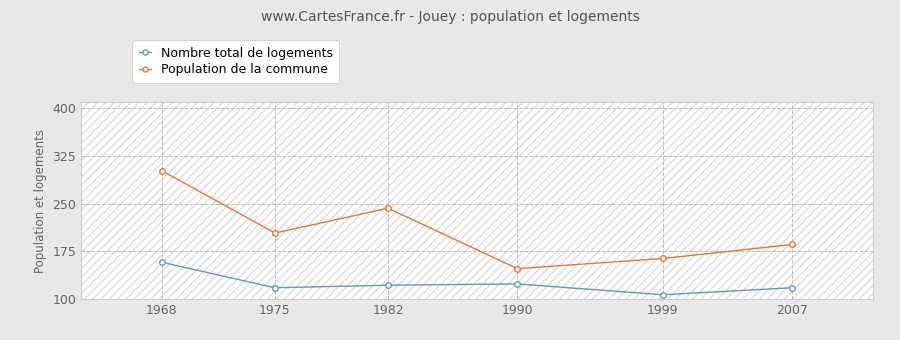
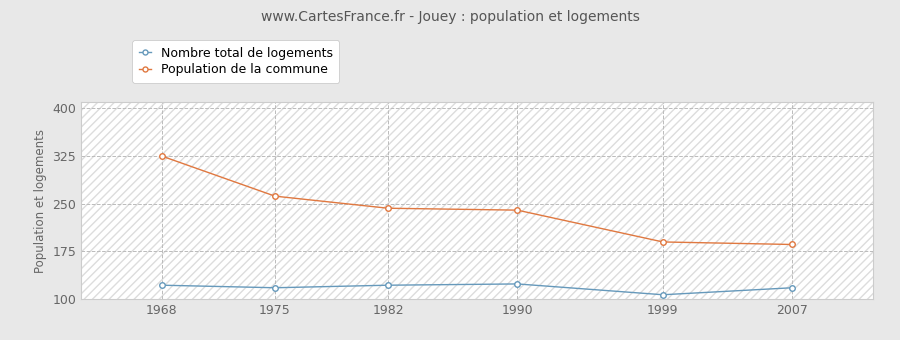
Nombre total de logements/1968: 158 -> 122
Population de la commune/1968: 302 -> 325
Population de la commune/1975: 204 -> 262
Population de la commune/1990: 148 -> 240
Population de la commune/1999: 164 -> 190
